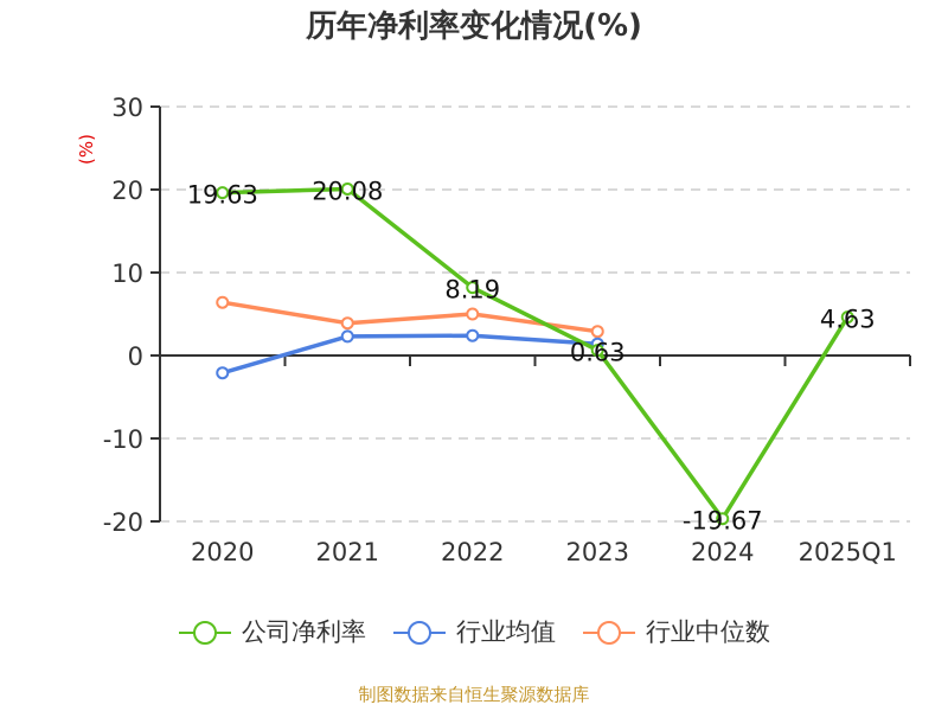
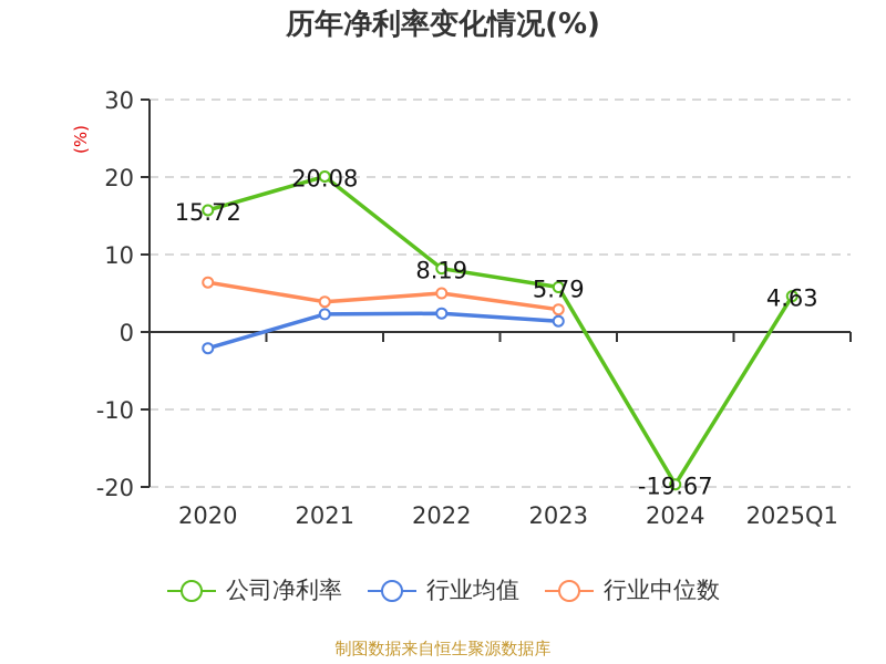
公司净利率/2020: 19.63 -> 15.72
公司净利率/2023: 0.63 -> 5.79
